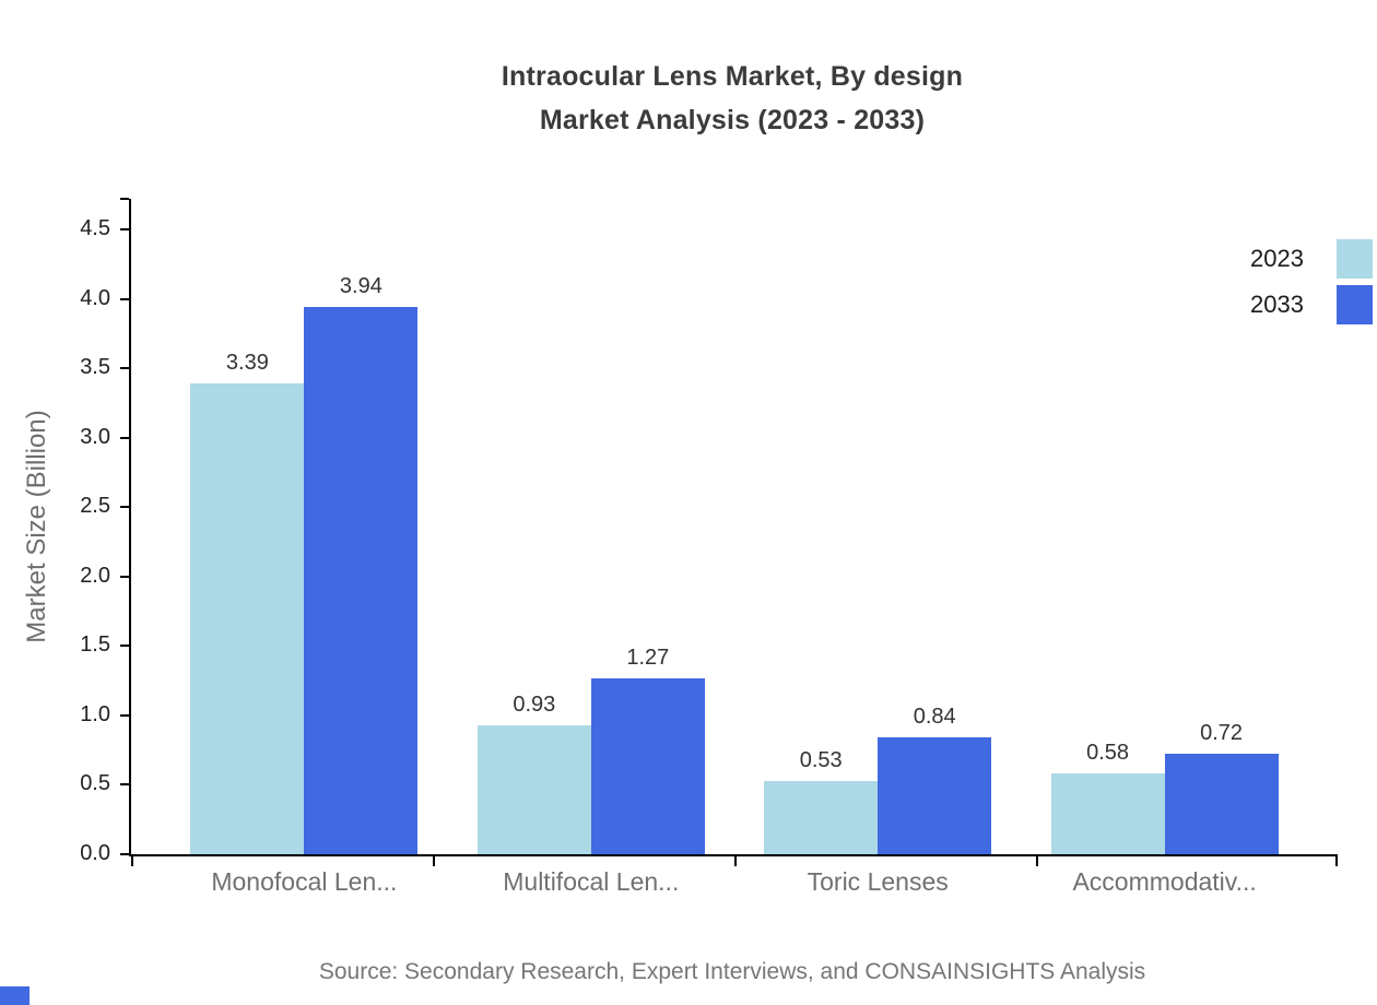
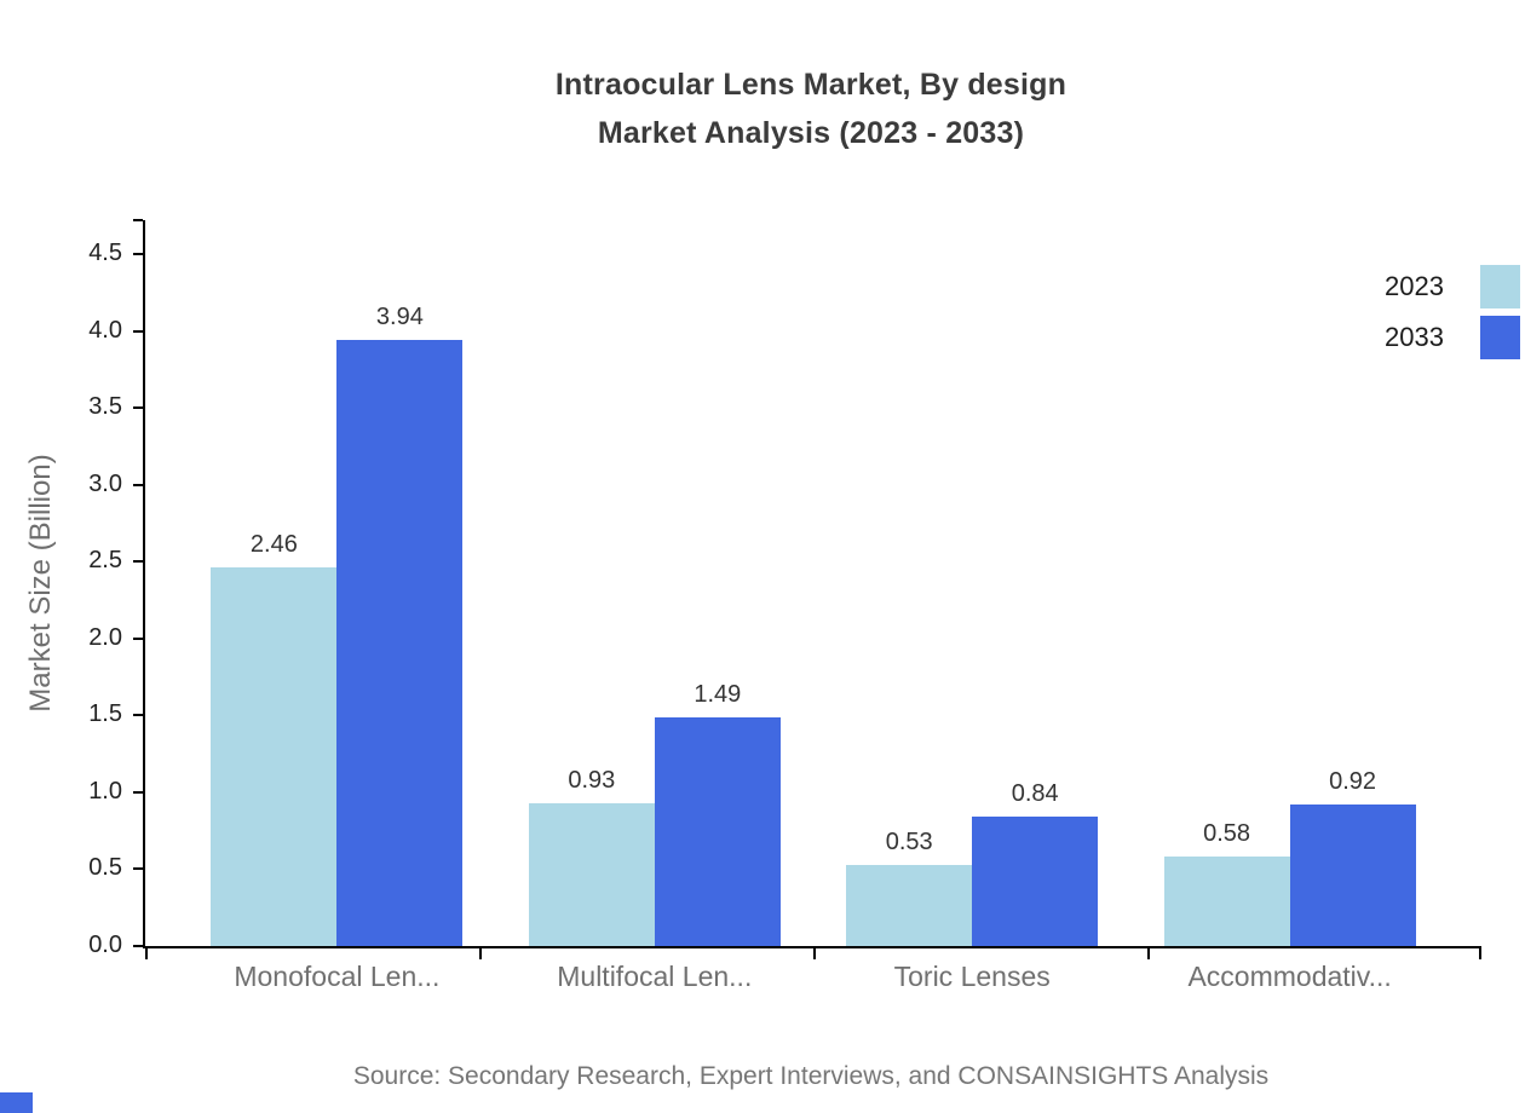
2023/Monofocal Len...: 3.39 -> 2.46
2033/Multifocal Len...: 1.27 -> 1.49
2033/Accommodativ...: 0.72 -> 0.92
